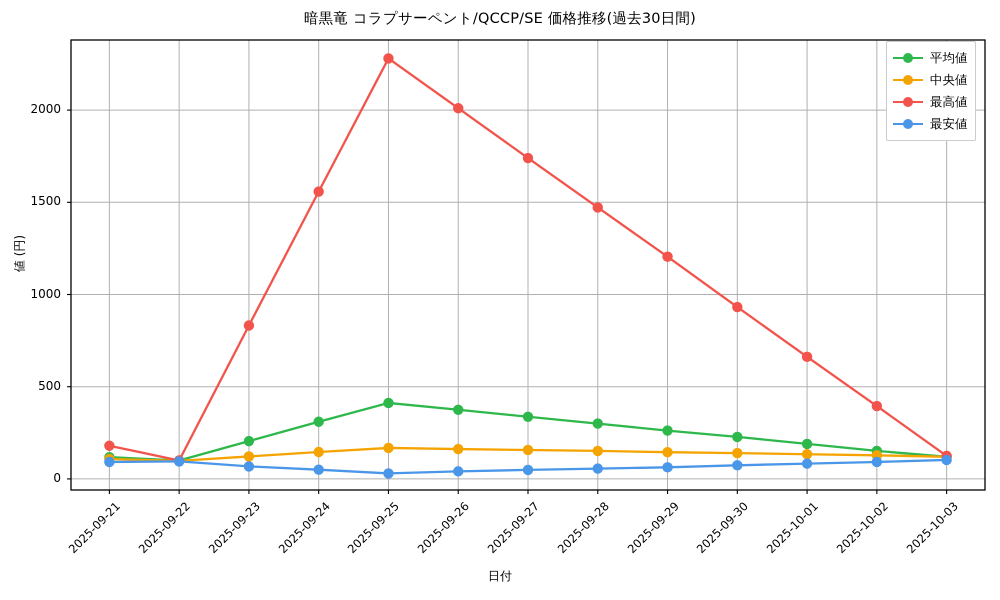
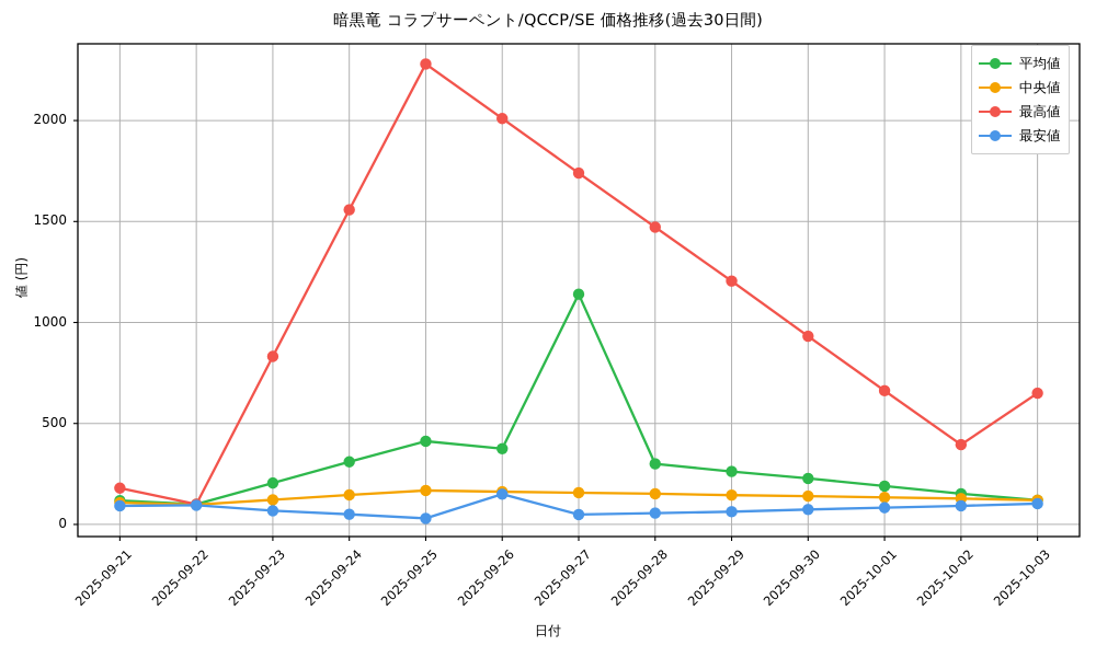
最安値/2025-09-26: 40 -> 150
平均値/2025-09-27: 340 -> 1140
最高値/2025-10-03: 120 -> 650
